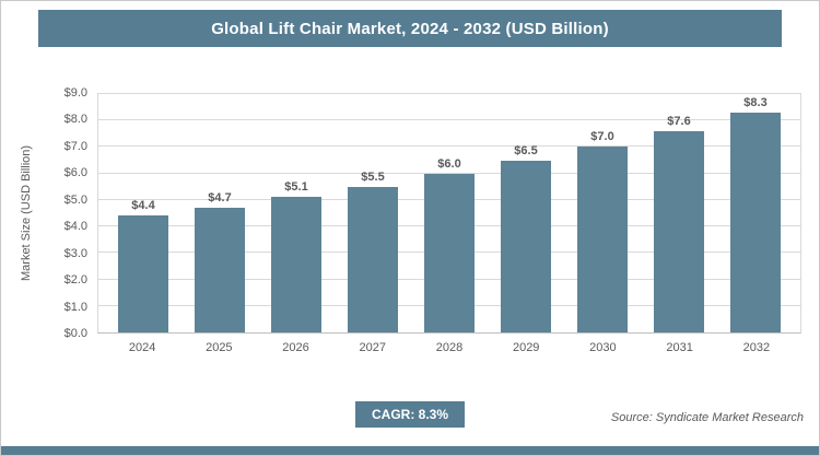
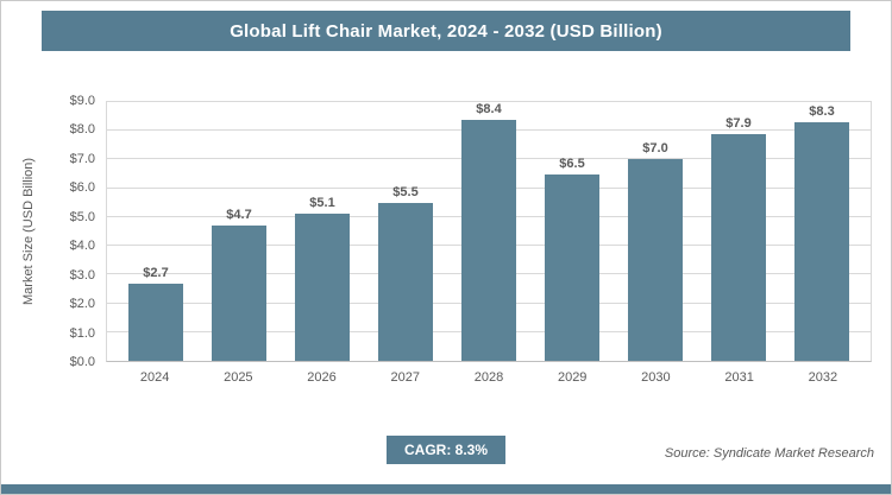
2024: $4.4 -> $2.7
2028: $6.0 -> $8.4
2031: $7.6 -> $7.9
